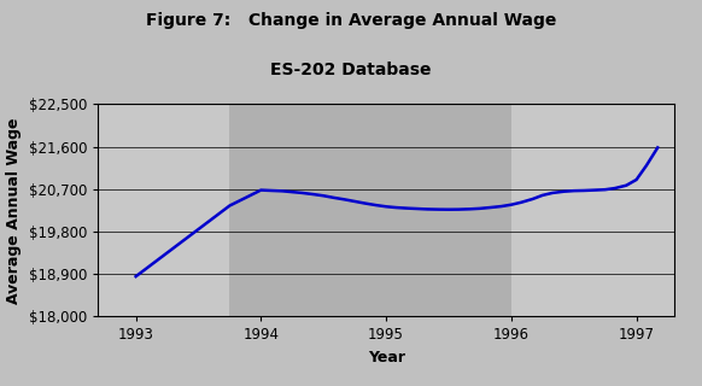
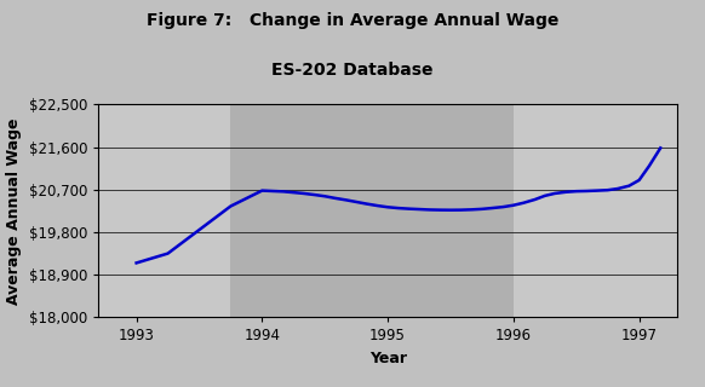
1993: $18,850 -> $19,150
